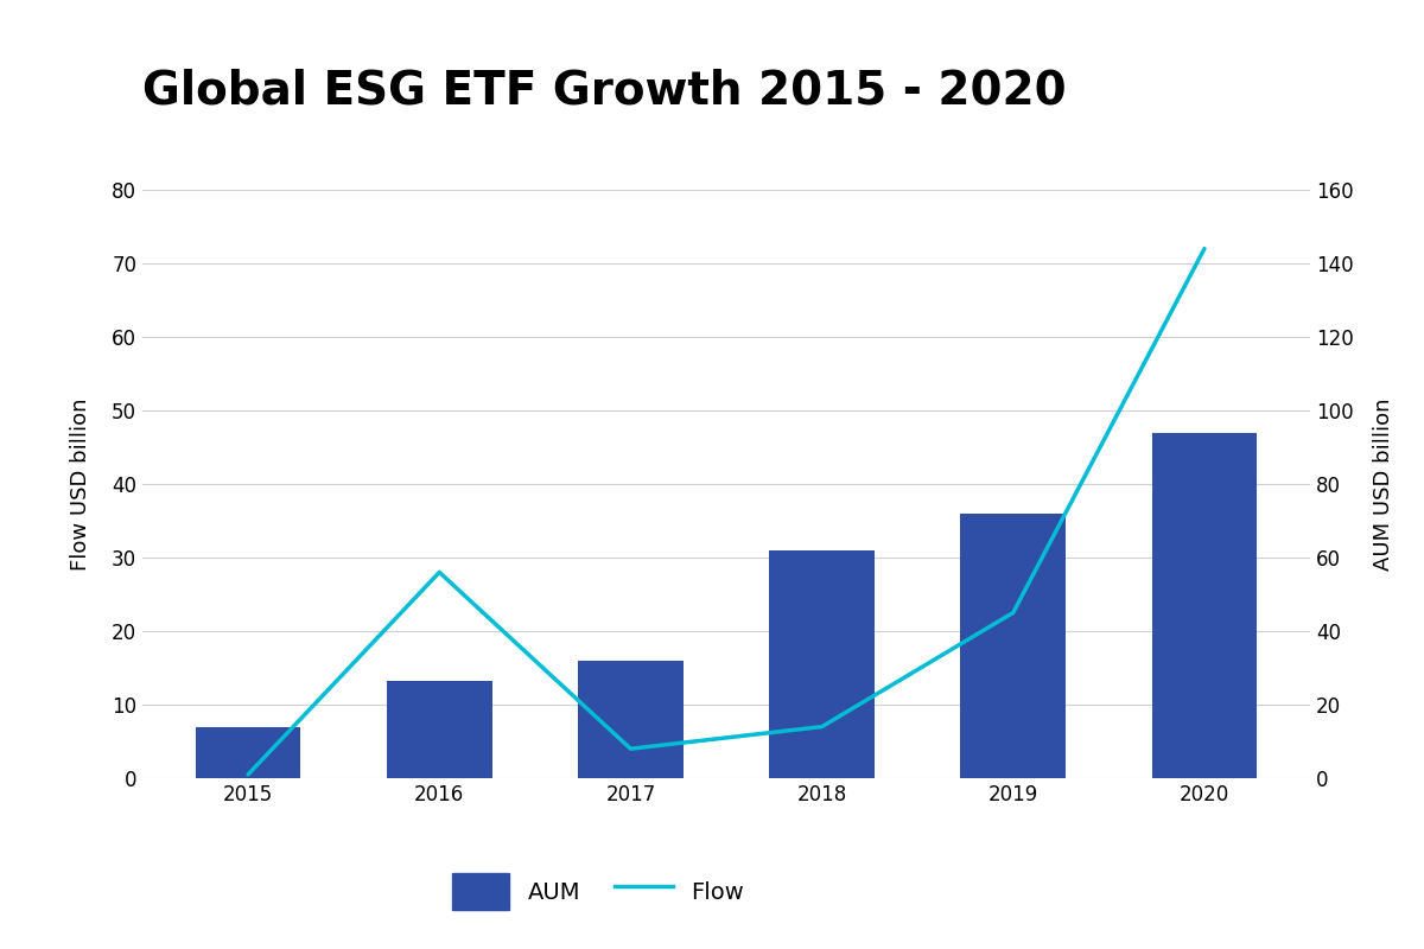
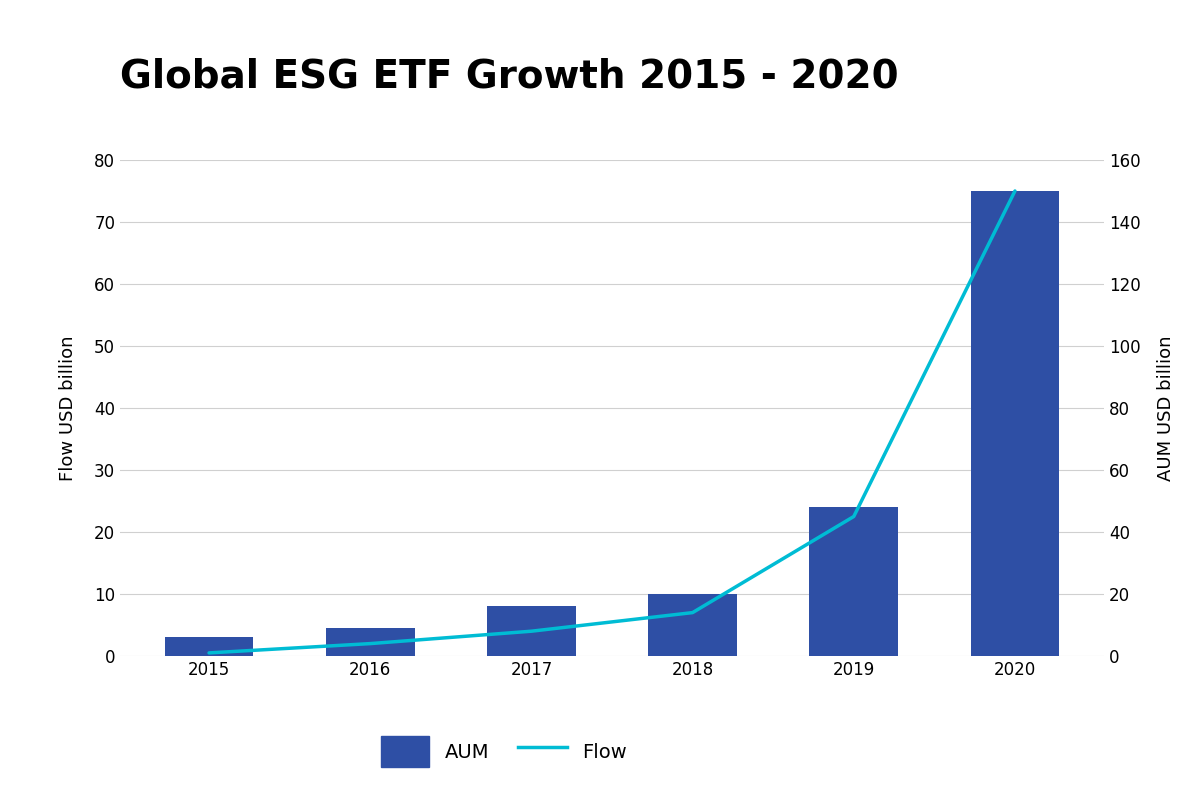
AUM/2015: 7.0 -> 3.0
AUM/2016: 13.2 -> 4.5
Flow/2016: 56 -> 4
AUM/2017: 16.0 -> 8.0
AUM/2018: 31.0 -> 10.0
AUM/2019: 36.0 -> 24.0
AUM/2020: 47.0 -> 75.0
Flow/2020: 144 -> 150
